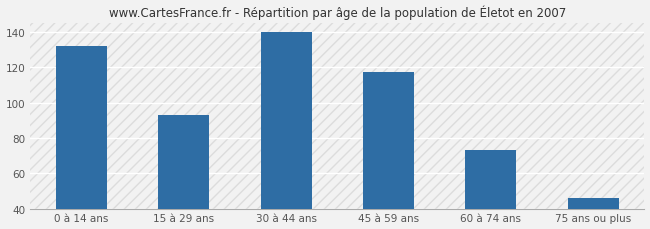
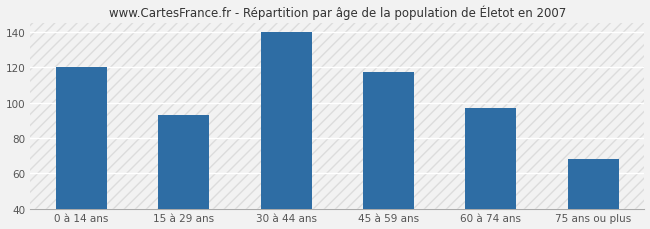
0 à 14 ans: 132 -> 120
60 à 74 ans: 73 -> 97
75 ans ou plus: 46 -> 68
